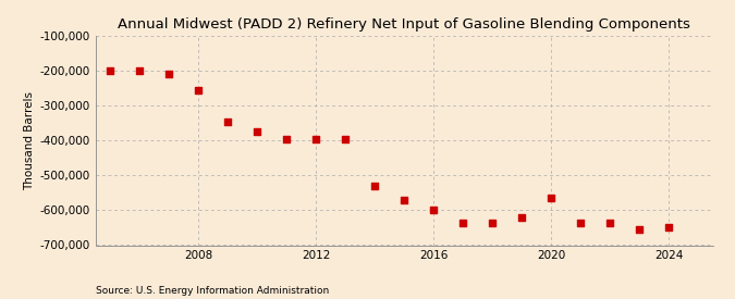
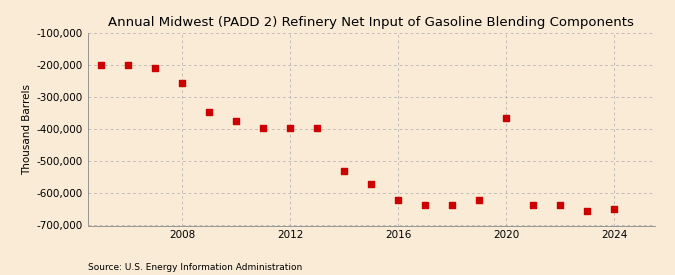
2016: -600,000 -> -620,000
2020: -565,000 -> -365,000
